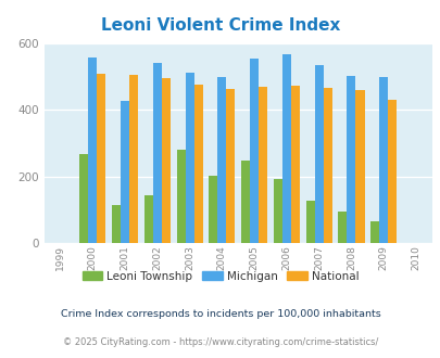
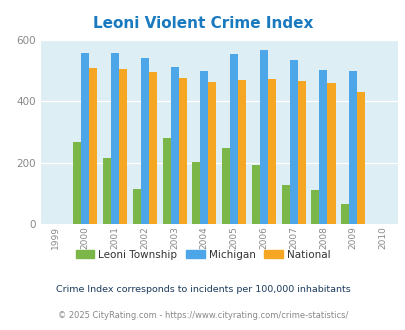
Leoni Township/2001: 115 -> 214
Michigan/2001: 425 -> 556
Leoni Township/2002: 145 -> 115
Leoni Township/2008: 95 -> 113
